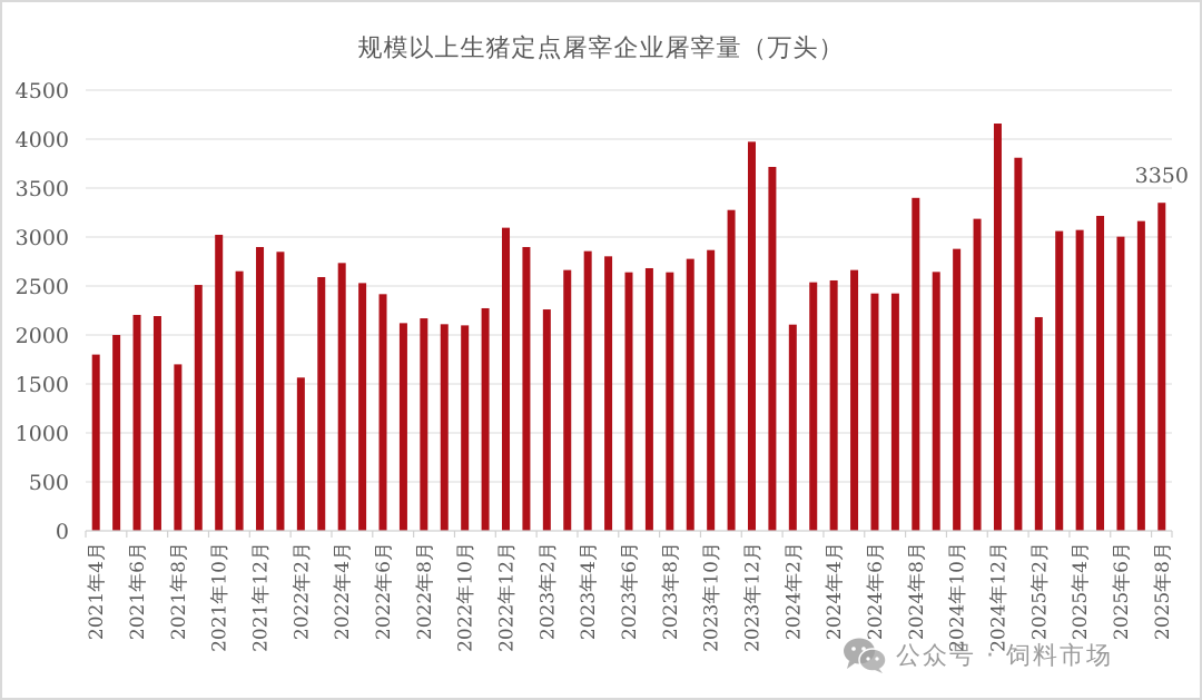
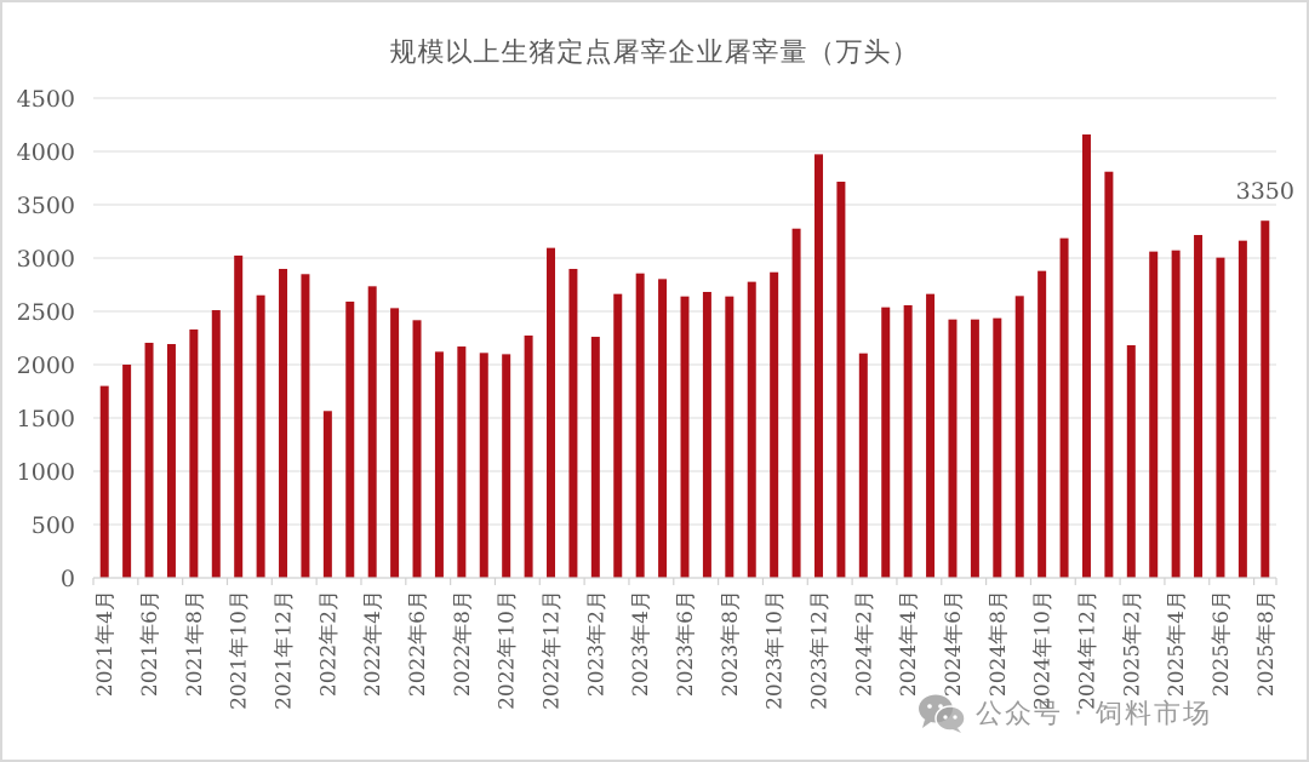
2021年8月: 1700 -> 2300
2024年8月: 3400 -> 2400
